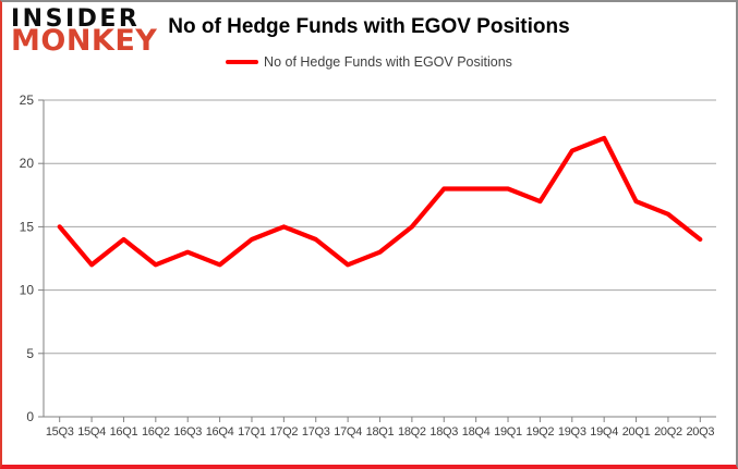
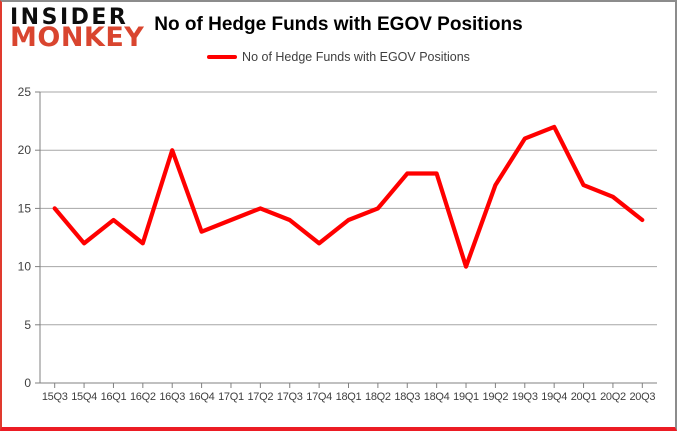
16Q3: 13 -> 20
16Q4: 12 -> 13
18Q1: 13 -> 14
19Q1: 18 -> 10
